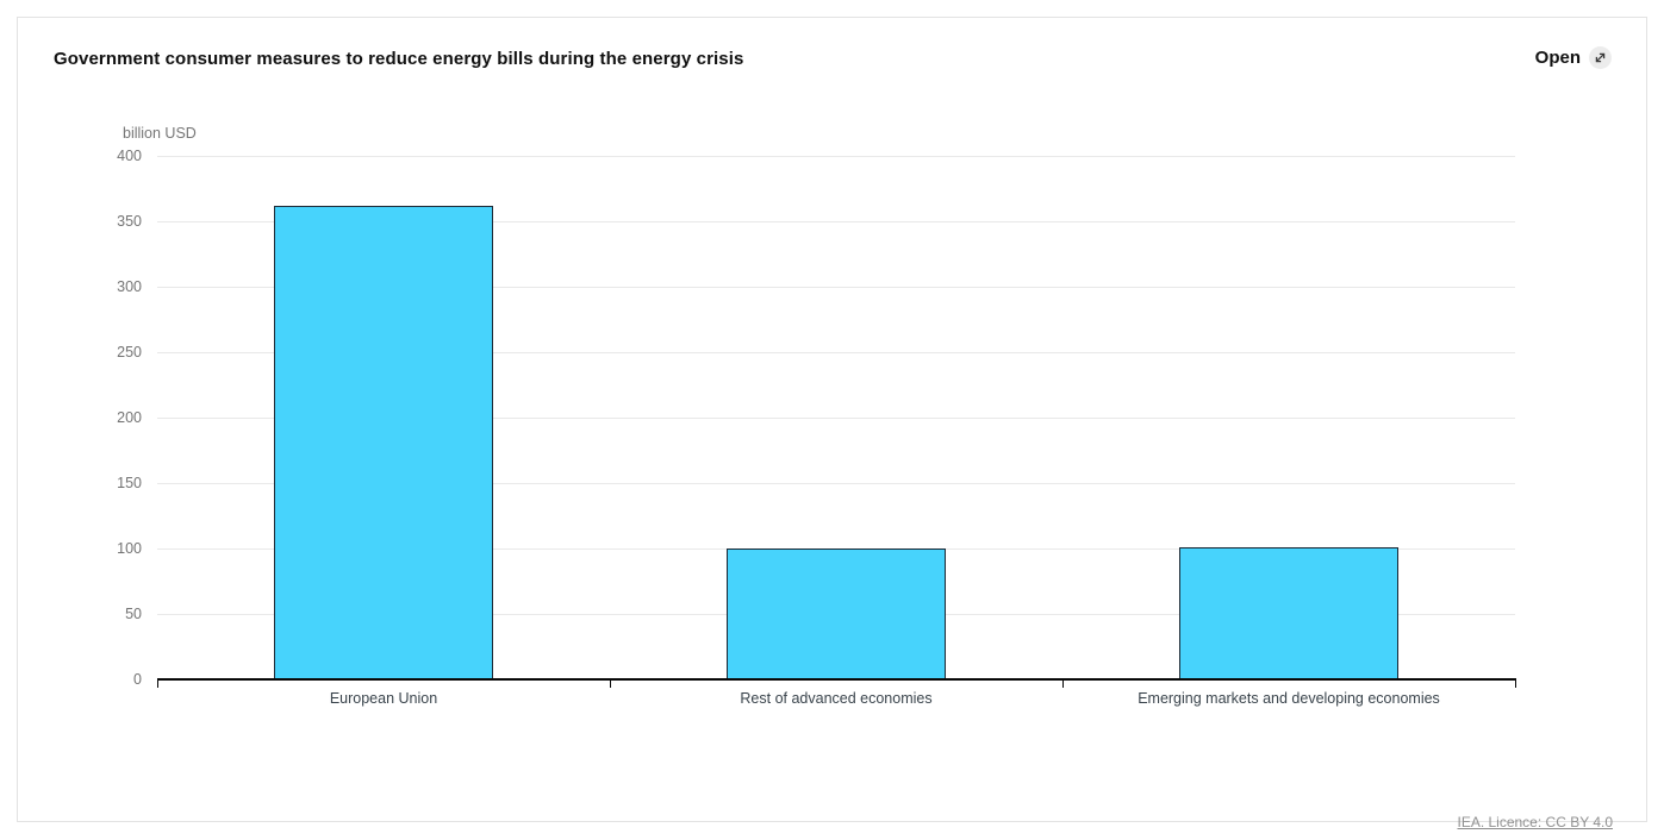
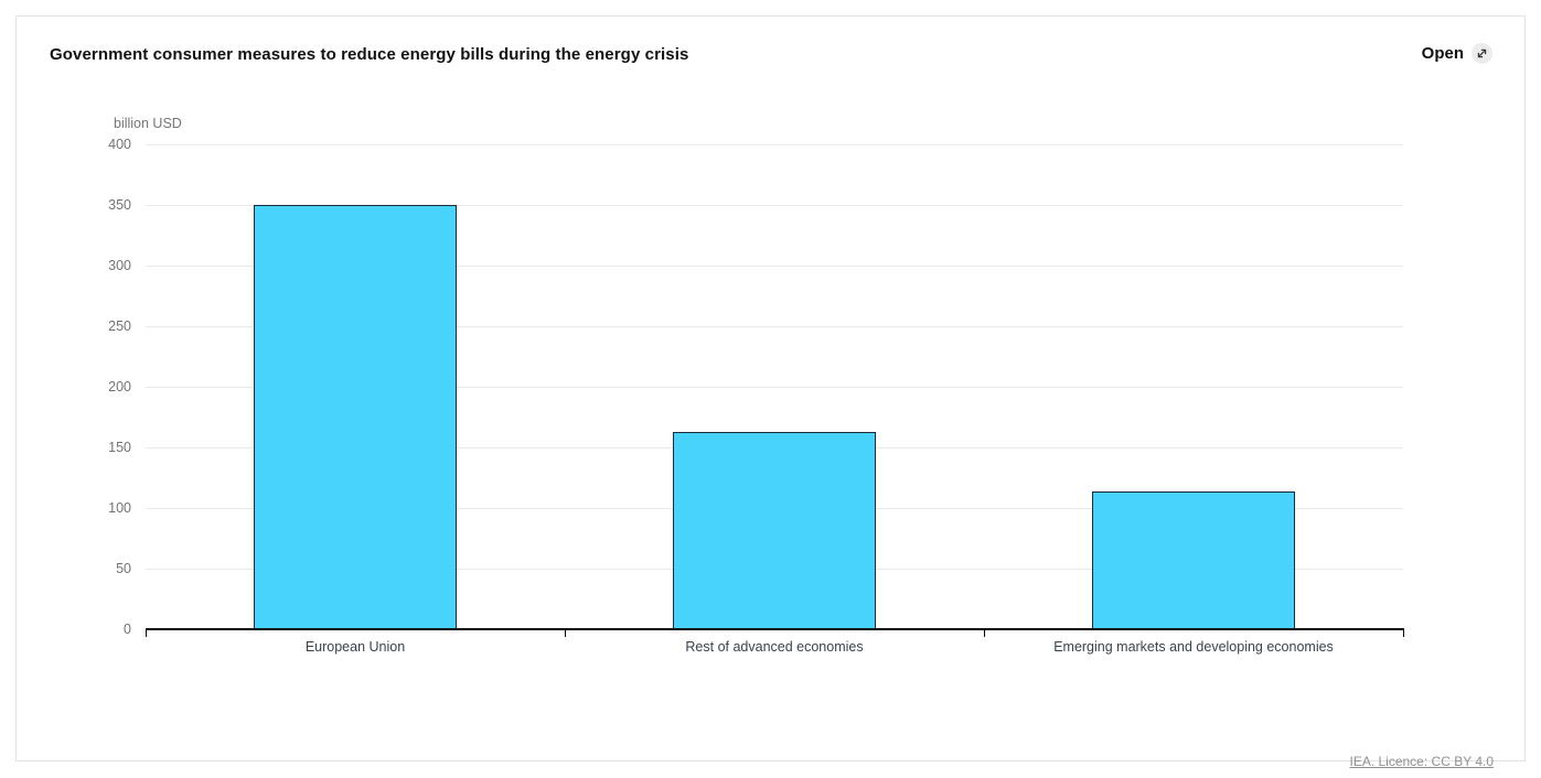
European Union: 362 -> 350
Rest of advanced economies: 100 -> 163
Emerging markets and developing economies: 101 -> 114
